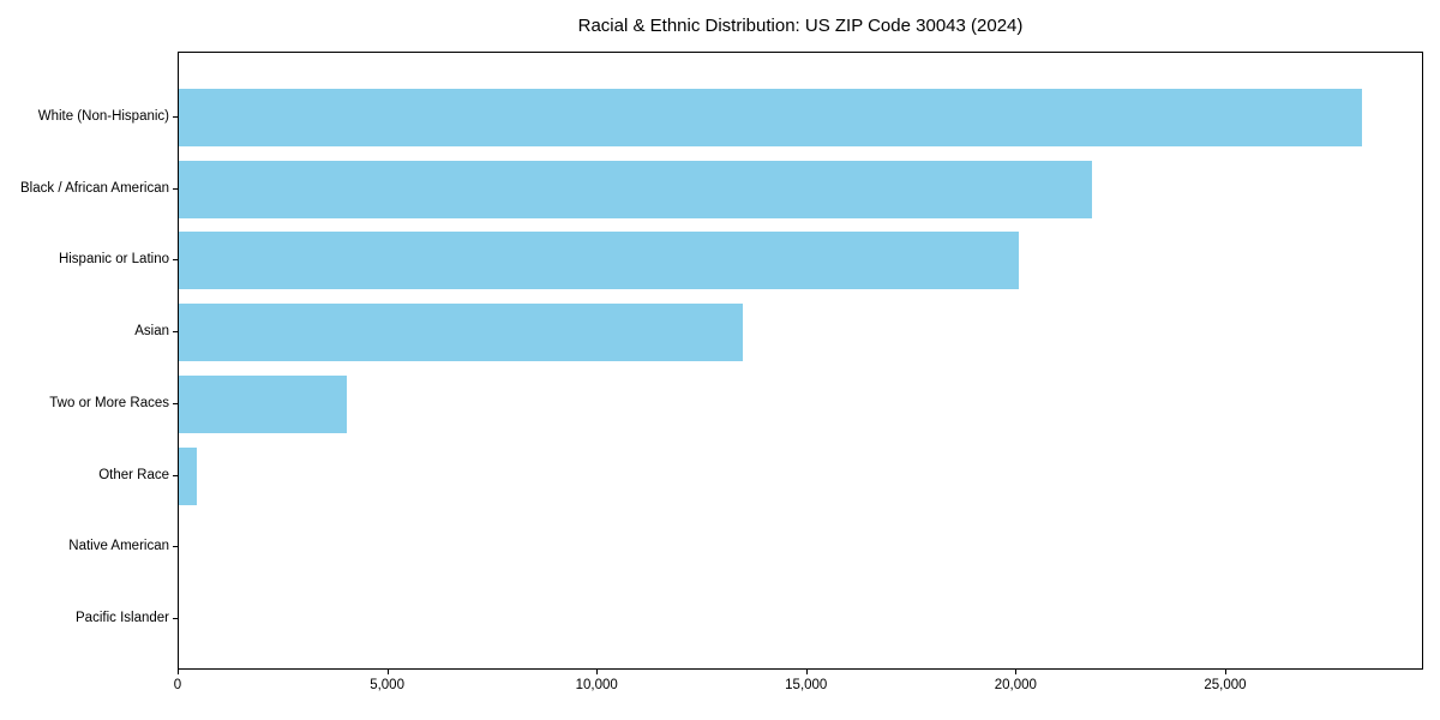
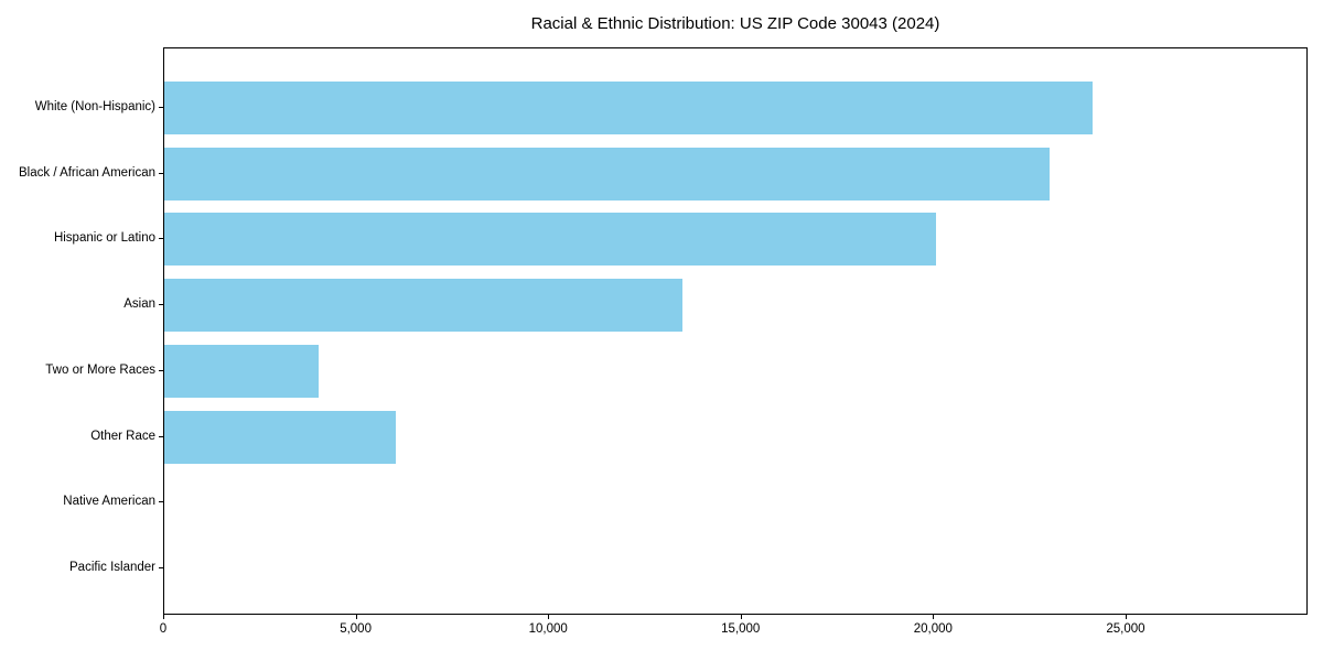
White (Non-Hispanic): 28200 -> 24100
Black / African American: 21800 -> 23000
Other Race: 400 -> 6000
